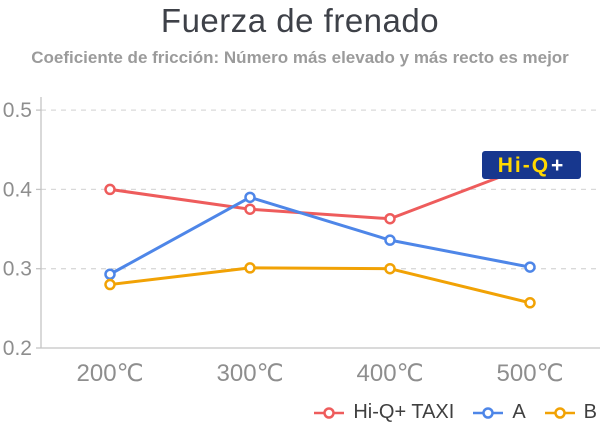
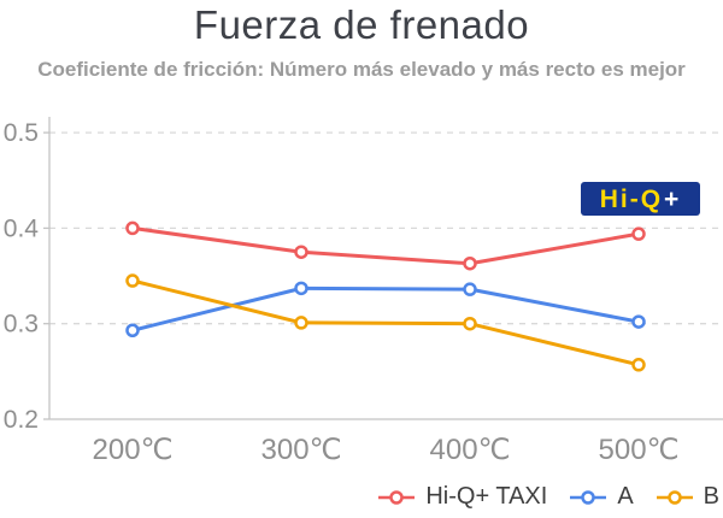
B/200℃: 0.28 -> 0.34
A/300℃: 0.39 -> 0.34
Hi-Q+ TAXI/500℃: 0.43 -> 0.39
